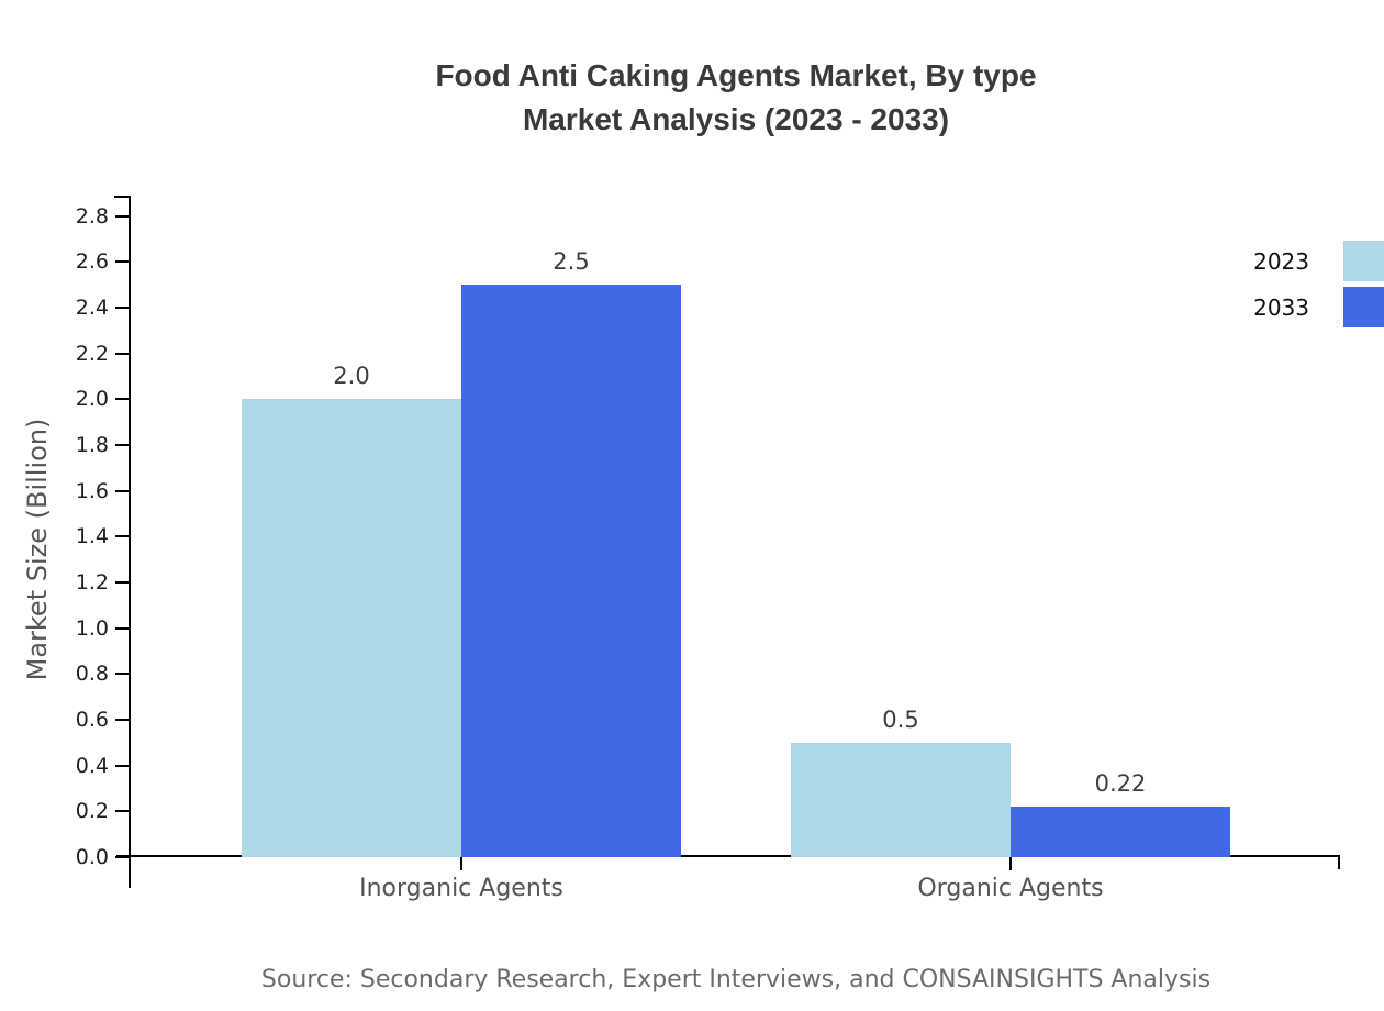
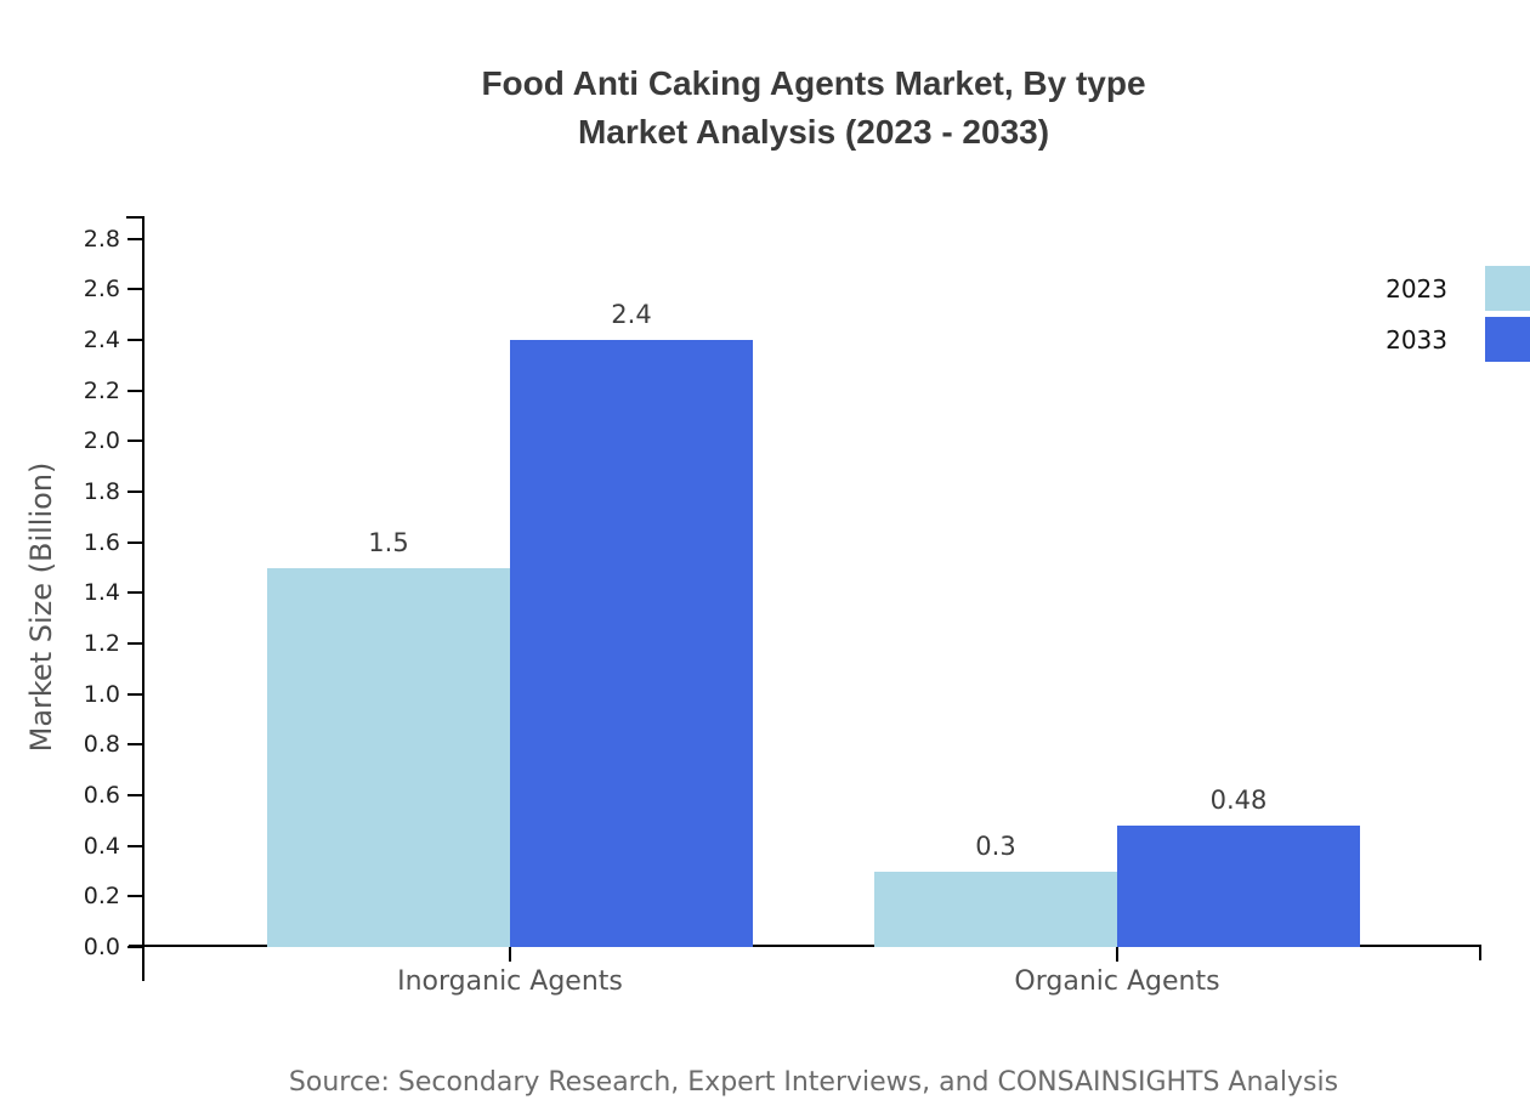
2023/Inorganic Agents: 2.0 -> 1.5
2033/Inorganic Agents: 2.5 -> 2.4
2023/Organic Agents: 0.5 -> 0.3
2033/Organic Agents: 0.22 -> 0.48
